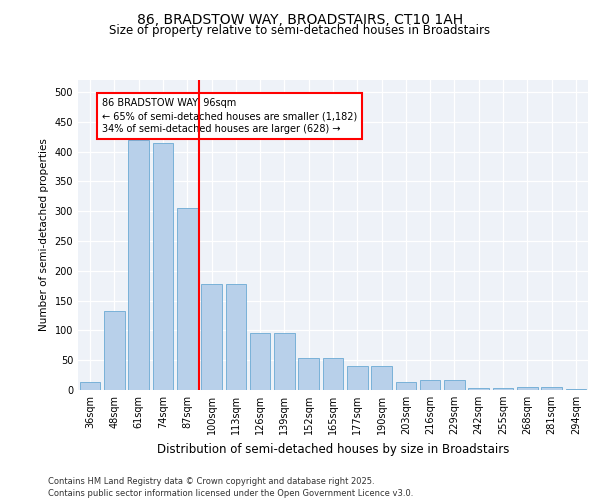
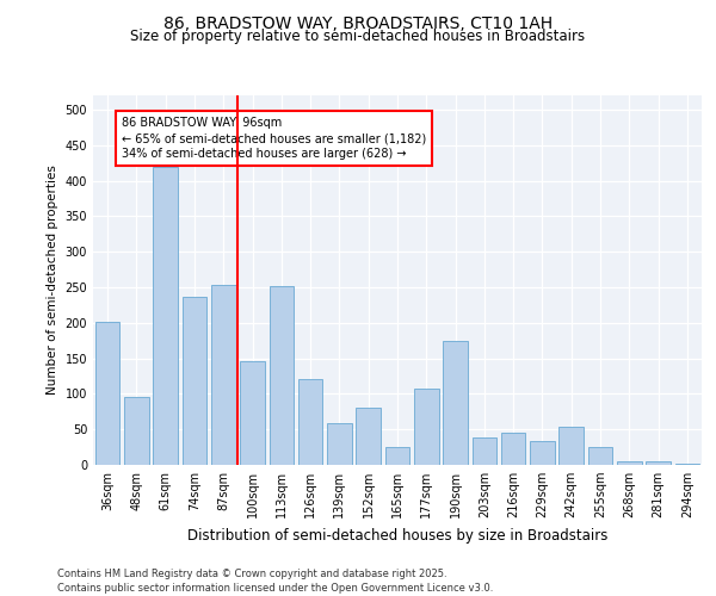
36sqm: 14 -> 202
48sqm: 133 -> 96
74sqm: 415 -> 236
87sqm: 305 -> 254
100sqm: 178 -> 146
113sqm: 178 -> 252
126sqm: 95 -> 120
139sqm: 95 -> 58
152sqm: 53 -> 80
165sqm: 53 -> 26
177sqm: 40 -> 108
190sqm: 40 -> 174
203sqm: 14 -> 38
216sqm: 16 -> 46
229sqm: 16 -> 34
242sqm: 4 -> 54
255sqm: 4 -> 26
